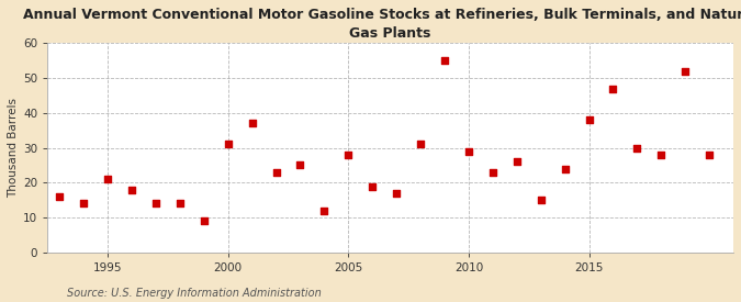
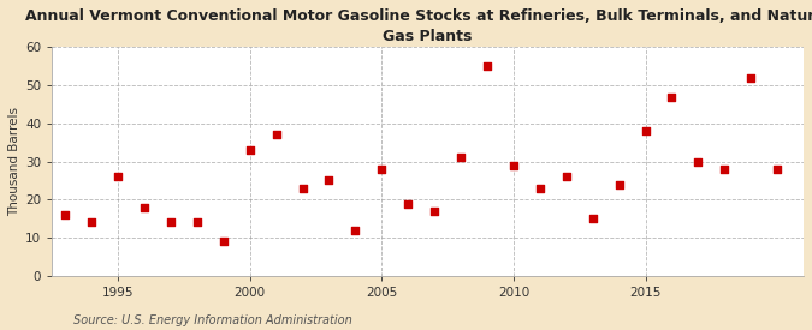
1995: 21 -> 26
2000: 31 -> 33
